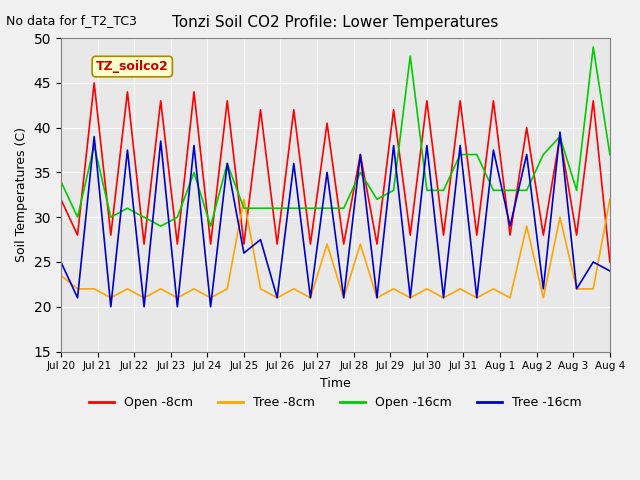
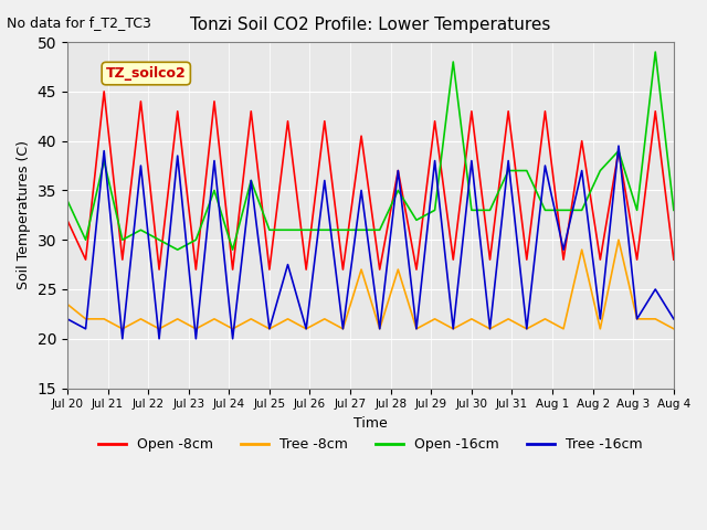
Tree -16cm/Jul 20: 25.0 -> 22.0
Tree -8cm/Jul 25: 32.0 -> 21.0
Tree -16cm/Jul 25: 26.0 -> 21.0
Open -8cm/Aug 4: 25.0 -> 28.0
Tree -8cm/Aug 4: 32.0 -> 21.0
Open -16cm/Aug 4: 37 -> 33
Tree -16cm/Aug 4: 24.0 -> 22.0
